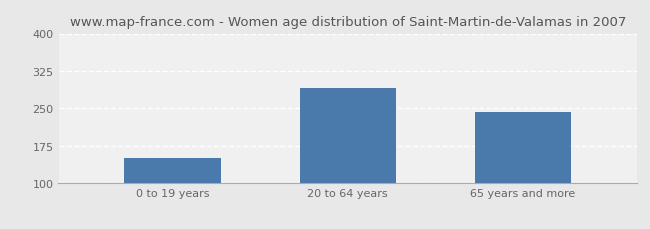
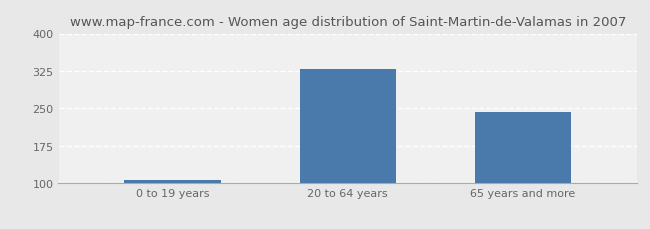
0 to 19 years: 150 -> 107
20 to 64 years: 290 -> 328
